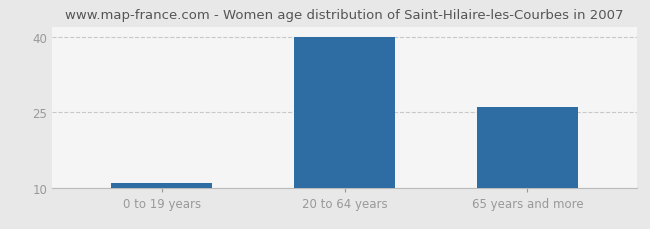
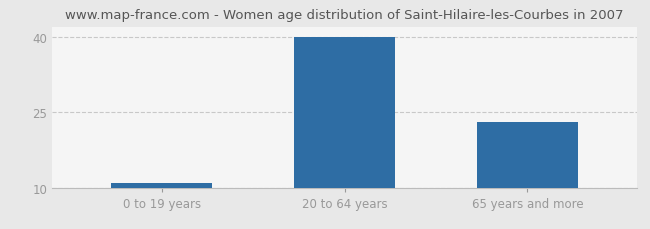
65 years and more: 26 -> 23
